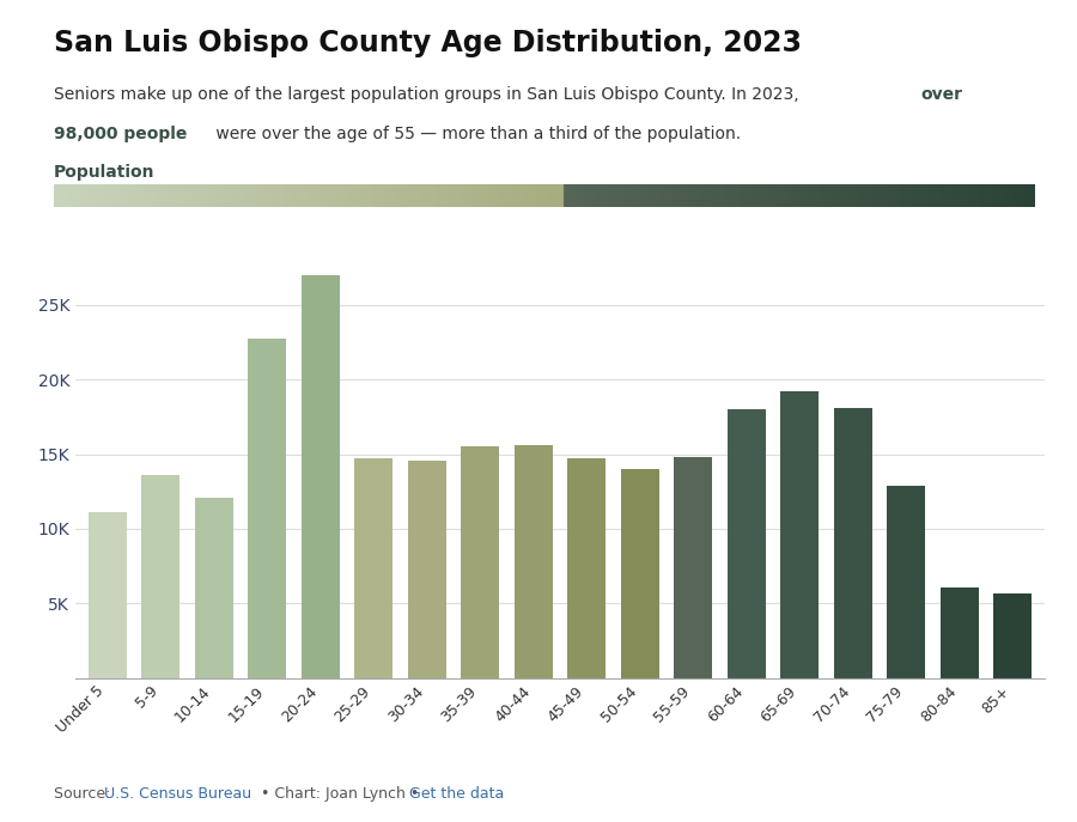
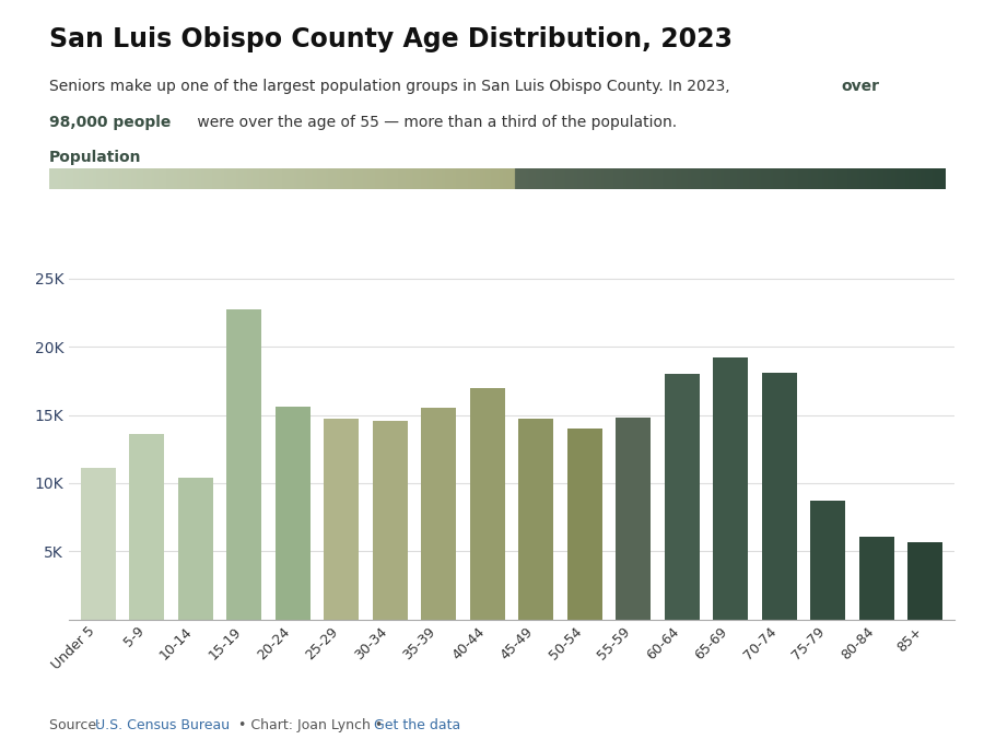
10-14: 12.1K -> 10.4K
20-24: 27.0K -> 15.6K
40-44: 15.6K -> 17.0K
75-79: 12.9K -> 8.7K
